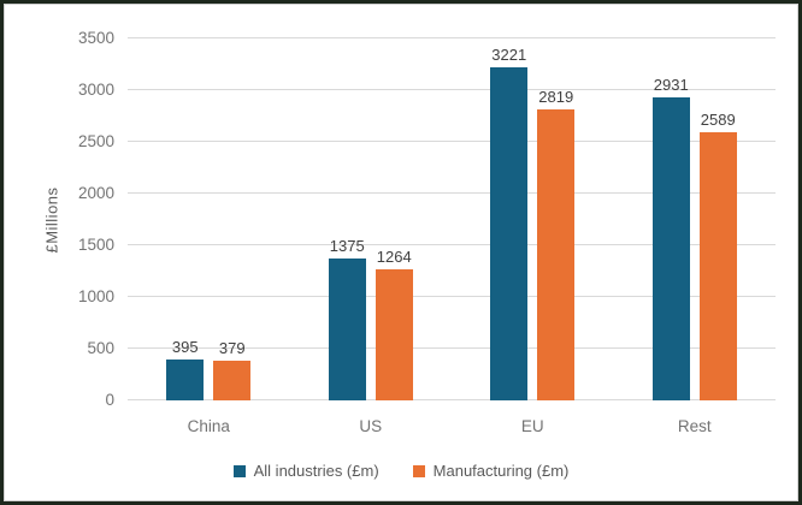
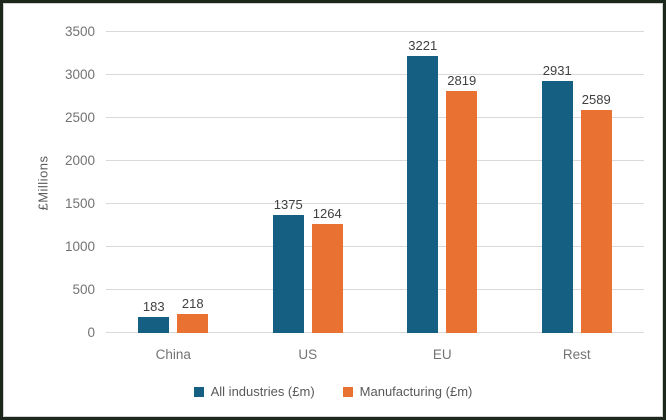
All industries (£m)/China: 395 -> 183
Manufacturing (£m)/China: 379 -> 218
